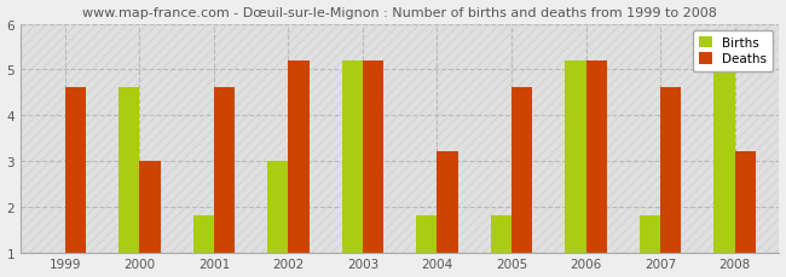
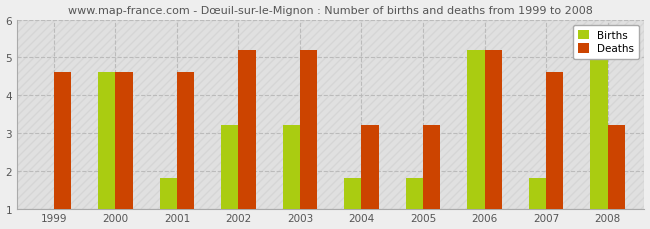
Deaths/2000: 3.0 -> 4.6
Births/2002: 3.0 -> 3.2
Births/2003: 5.2 -> 3.2
Deaths/2005: 4.6 -> 3.2
